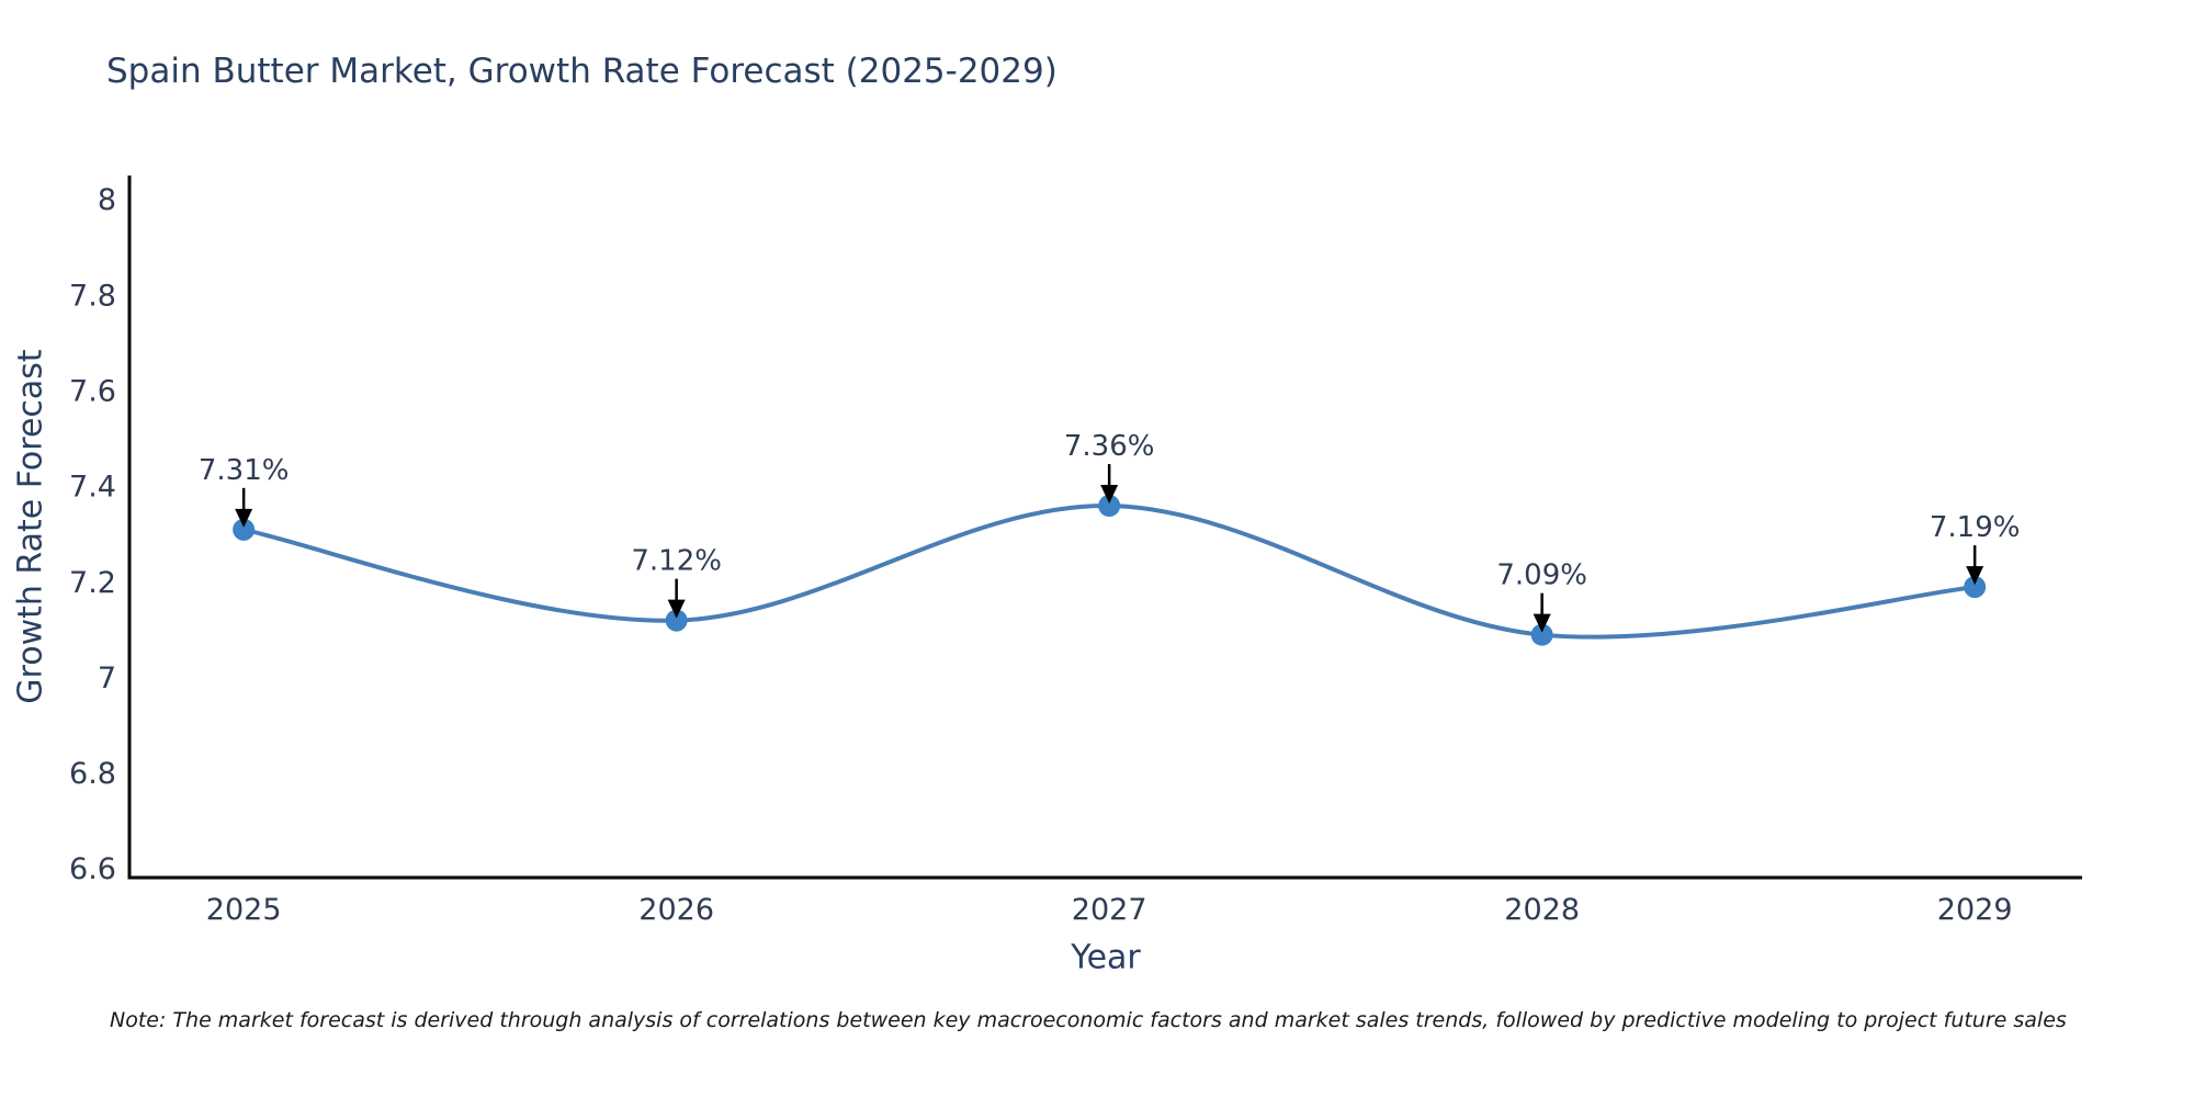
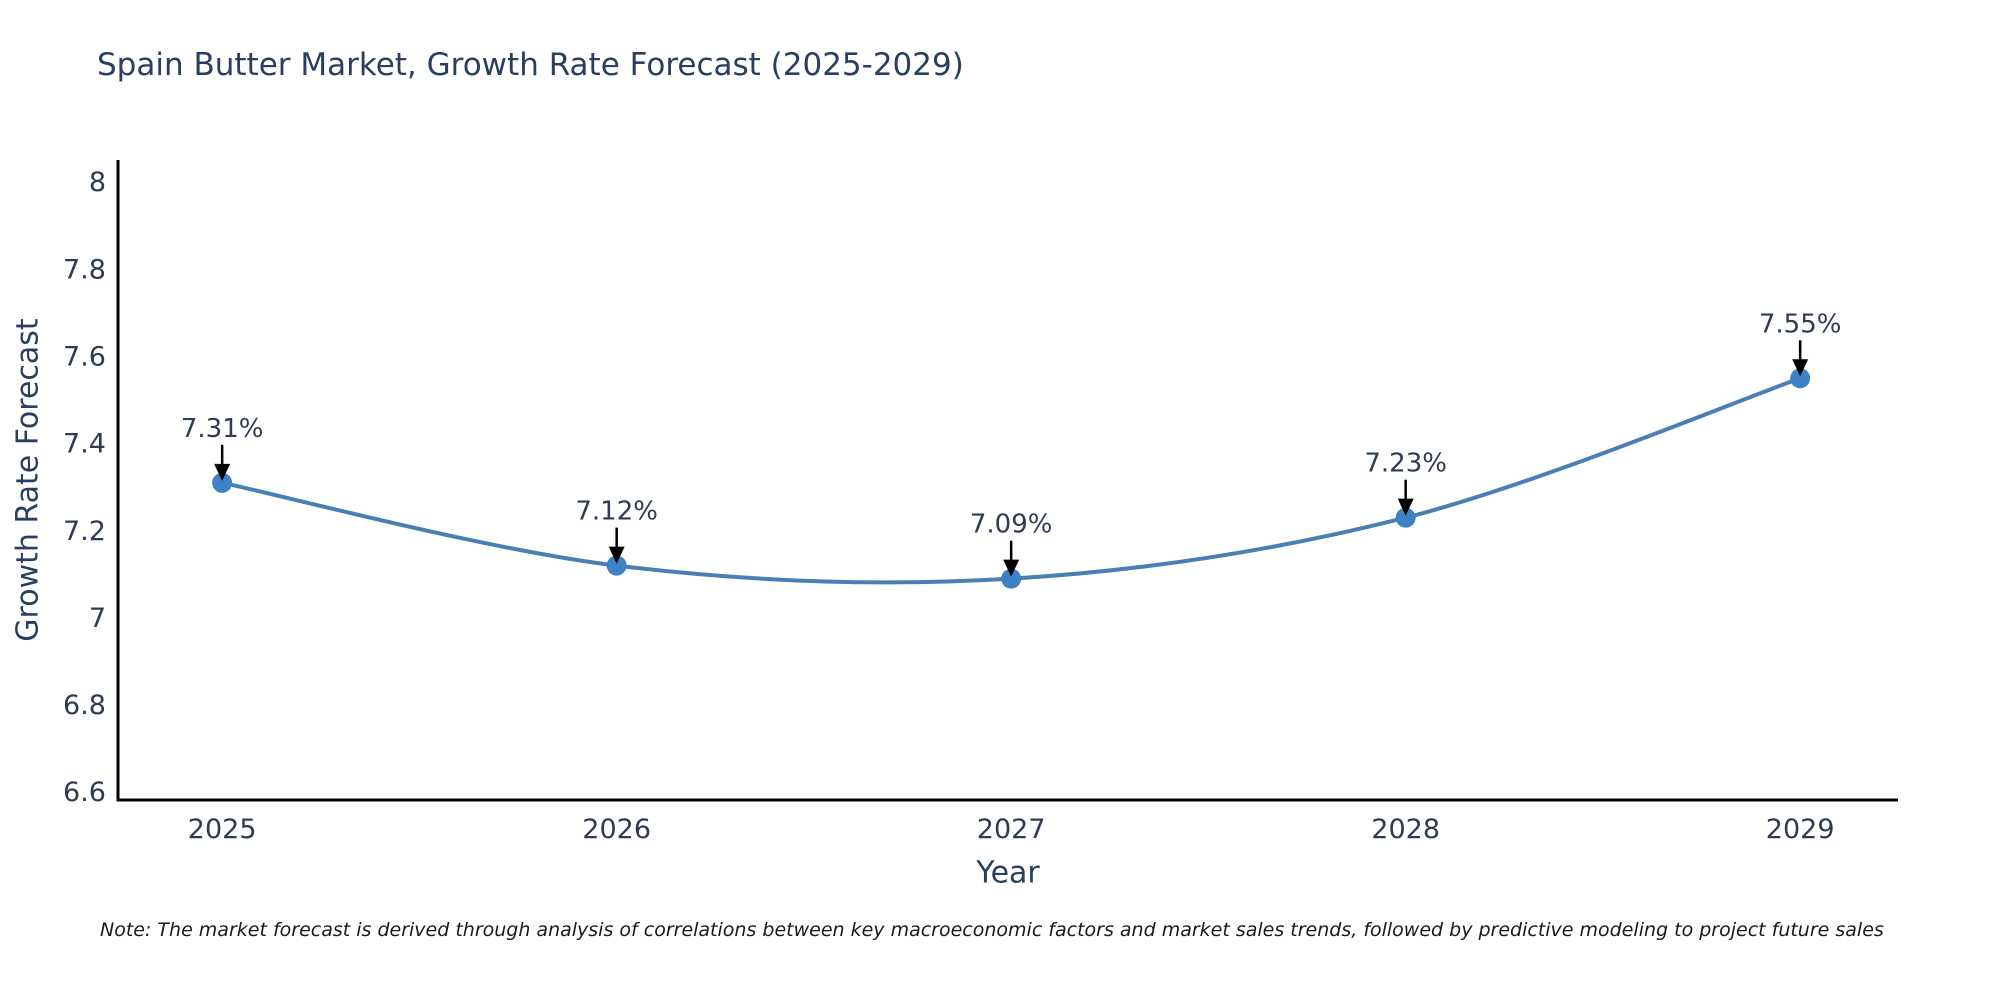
2027: 7.36% -> 7.09%
2028: 7.09% -> 7.23%
2029: 7.19% -> 7.55%
